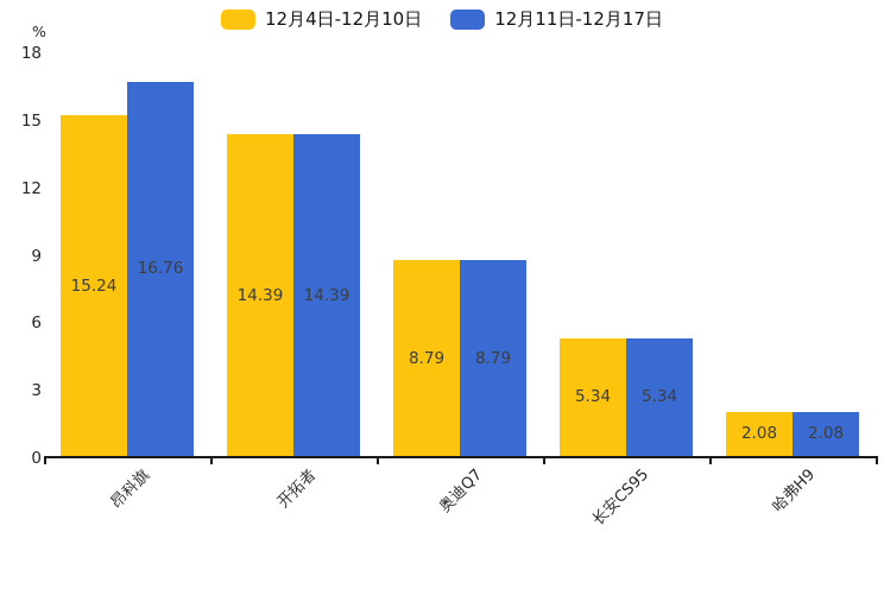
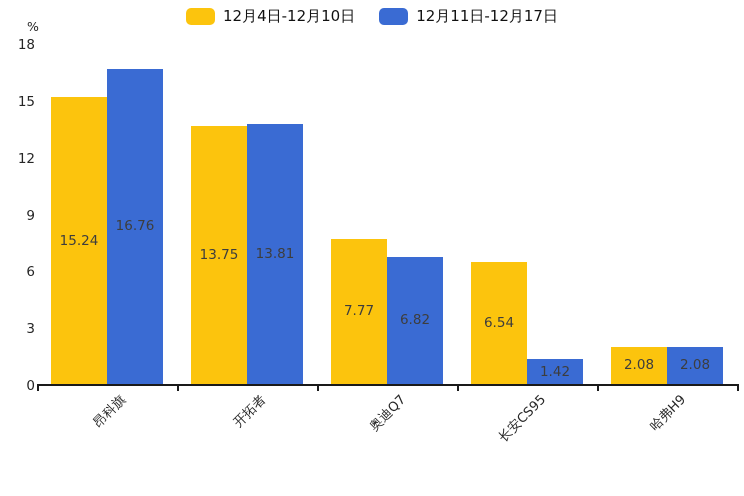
12月4日-12月10日/开拓者: 14.39 -> 13.75
12月11日-12月17日/开拓者: 14.39 -> 13.81
12月4日-12月10日/奥迪Q7: 8.79 -> 7.77
12月11日-12月17日/奥迪Q7: 8.79 -> 6.82
12月4日-12月10日/长安CS95: 5.34 -> 6.54
12月11日-12月17日/长安CS95: 5.34 -> 1.42
